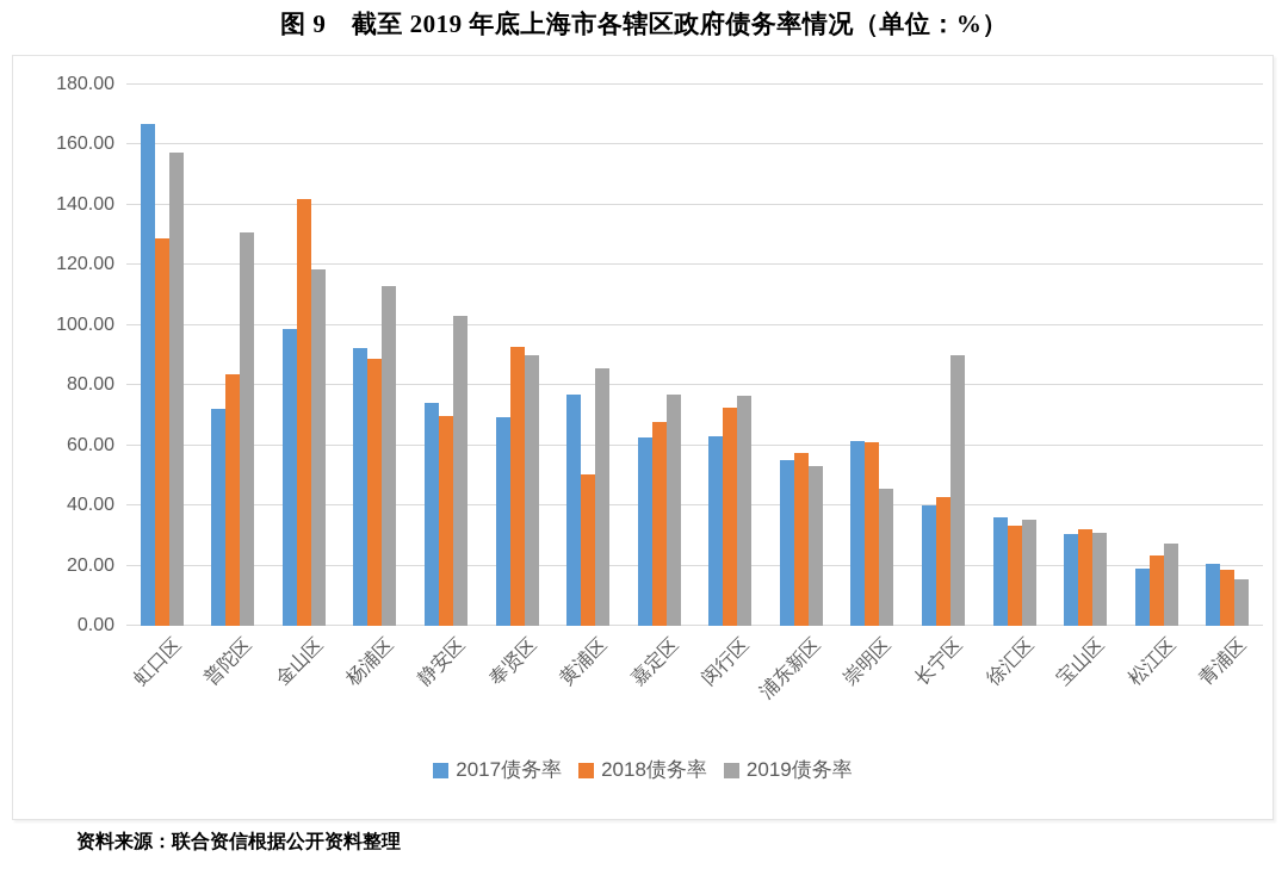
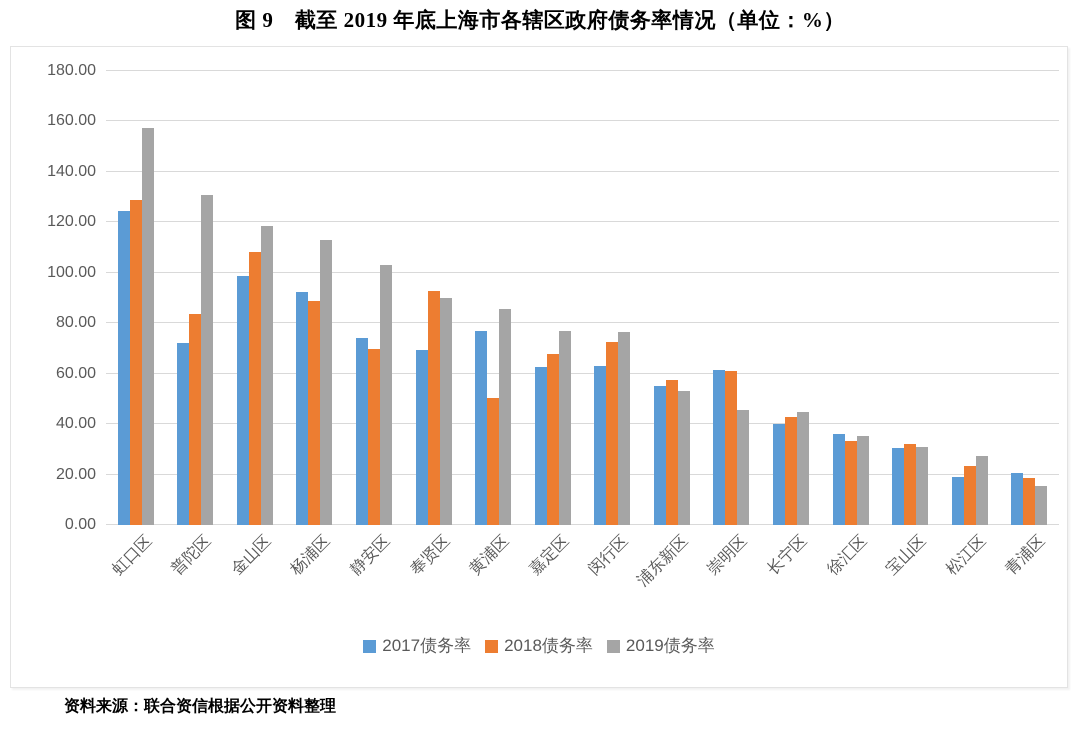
2017债务率/虹口区: 167 -> 124
2018债务率/金山区: 142 -> 108
2019债务率/长宁区: 90 -> 45
